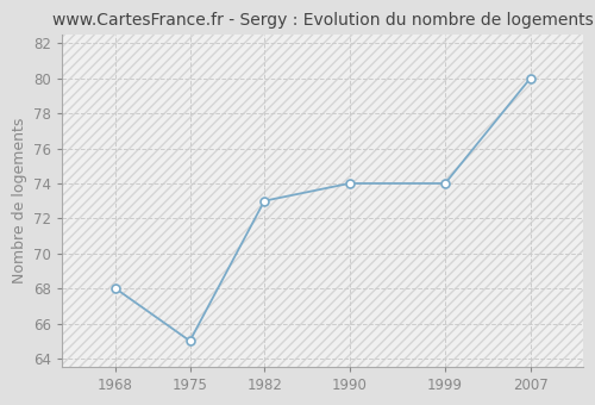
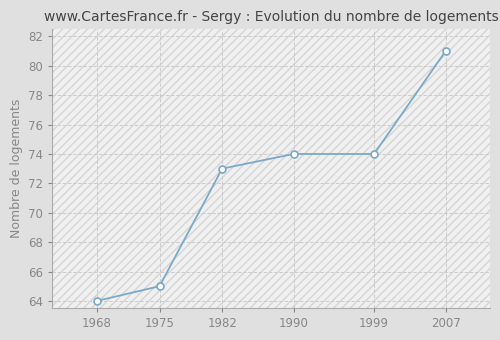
1968: 68 -> 64
2007: 80 -> 81
